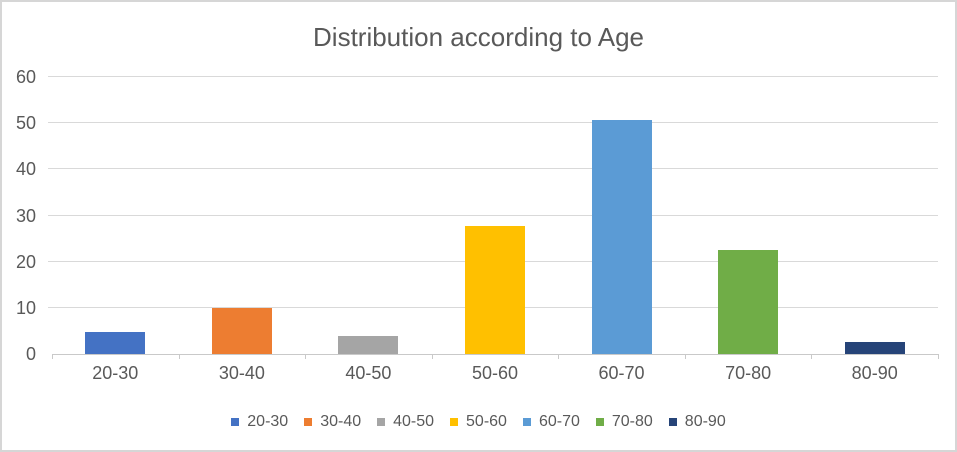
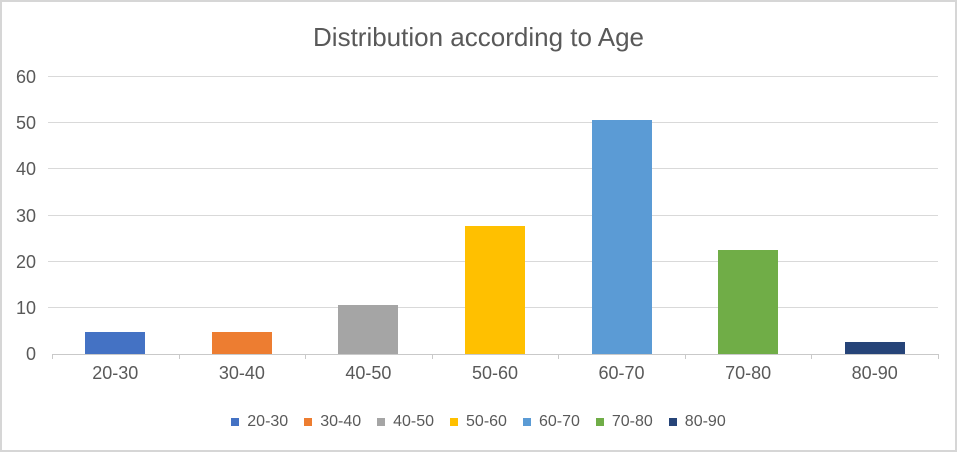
30-40: 10 -> 5
40-50: 4 -> 11
